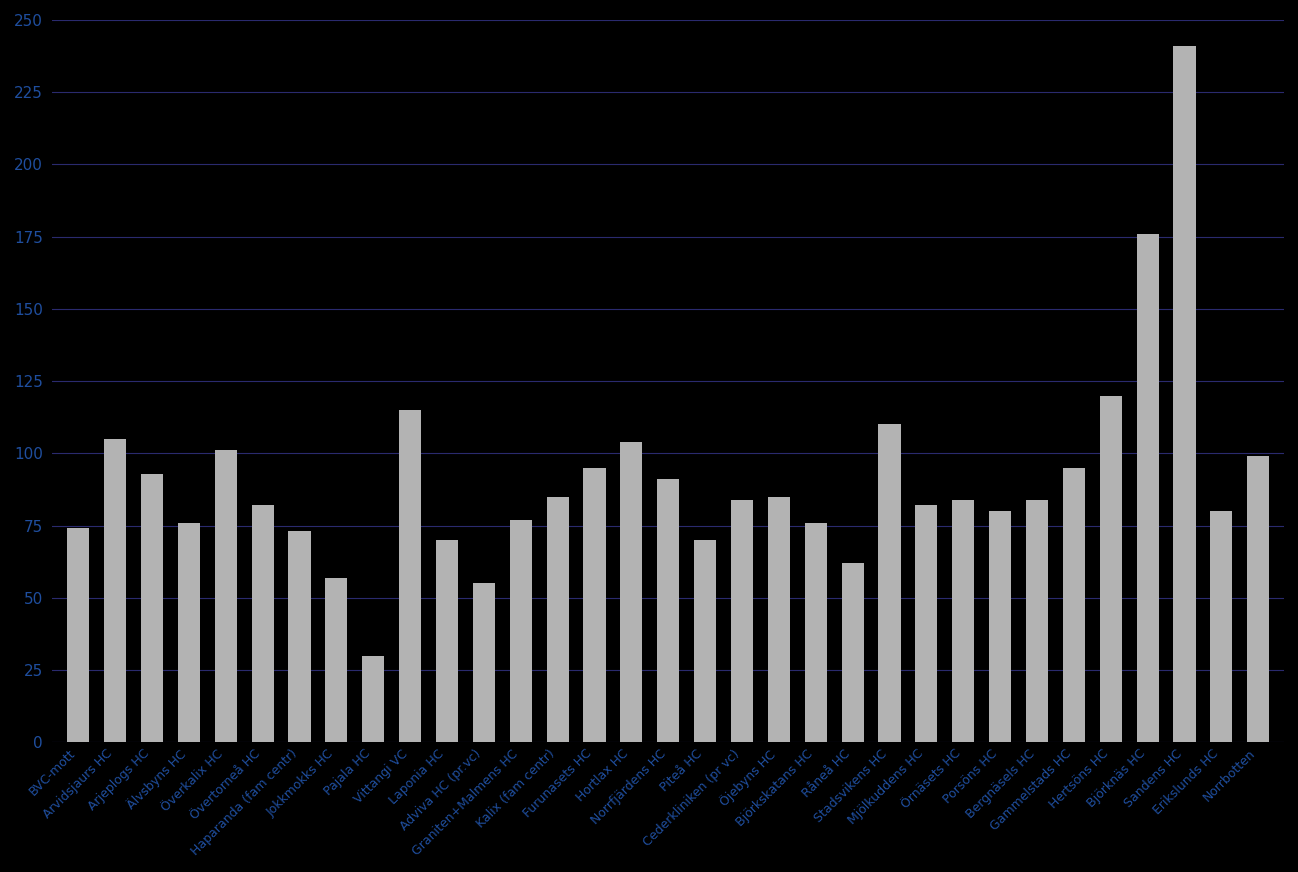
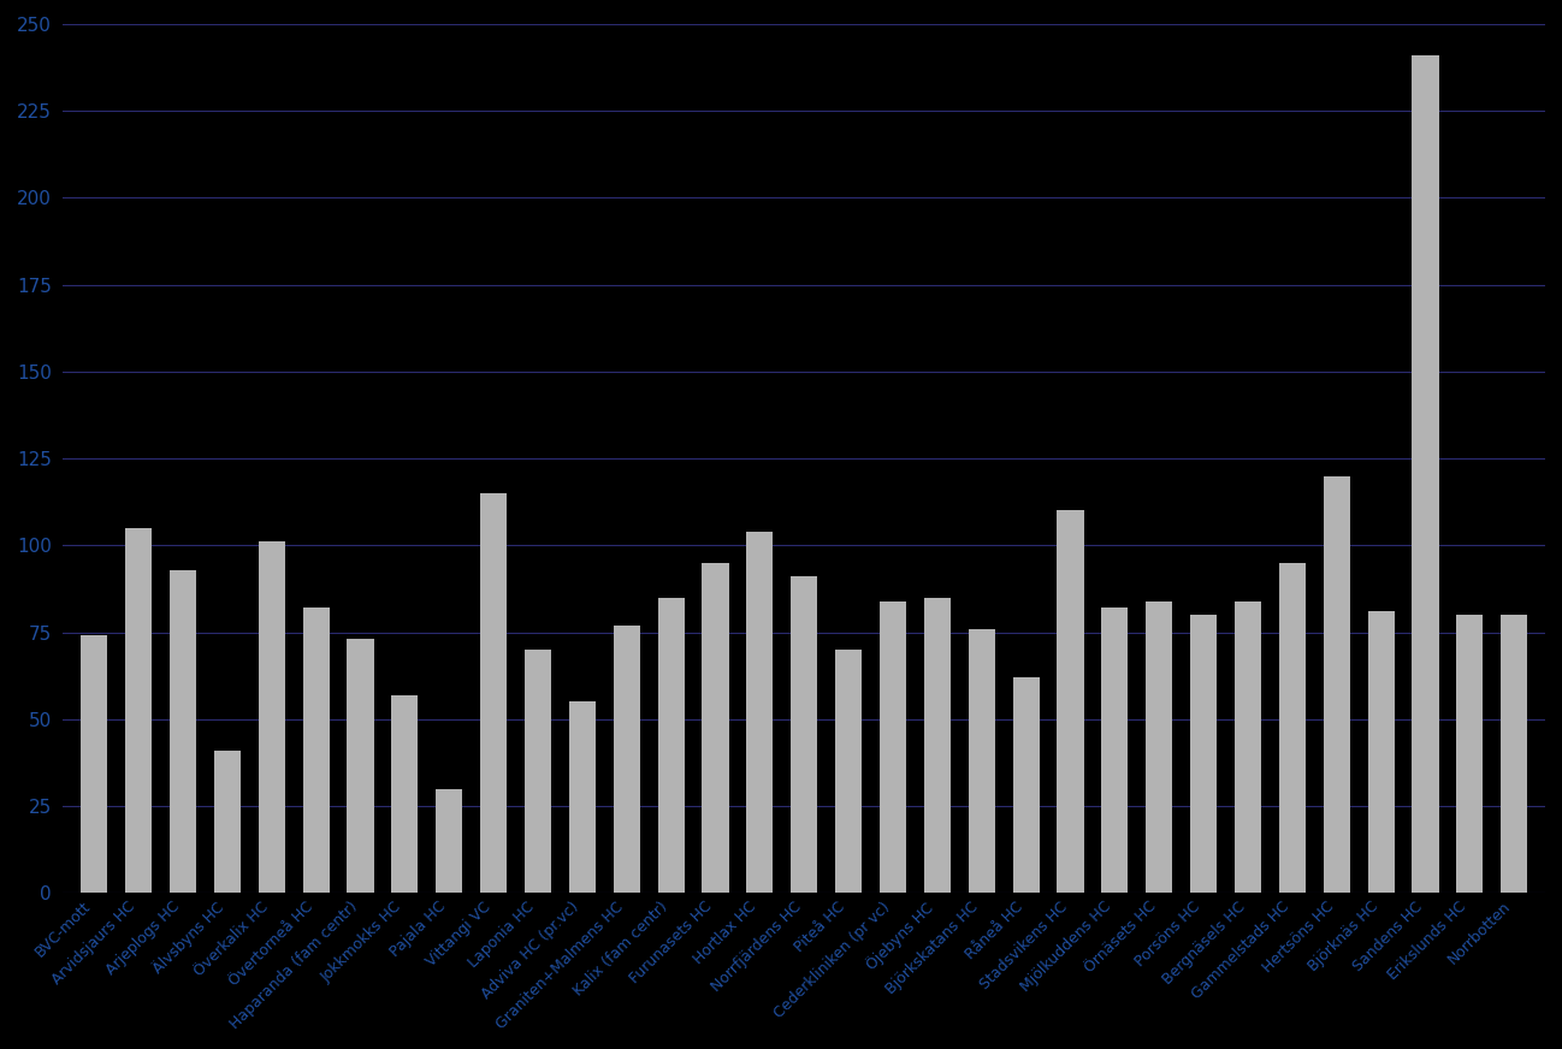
Älvsbyns HC: 76 -> 41
Björknäs HC: 176 -> 81
Norrbotten: 99 -> 80
